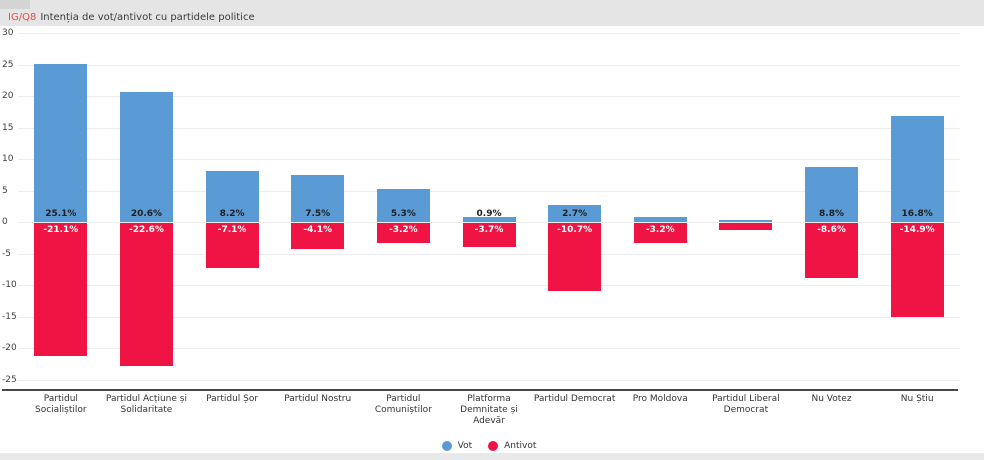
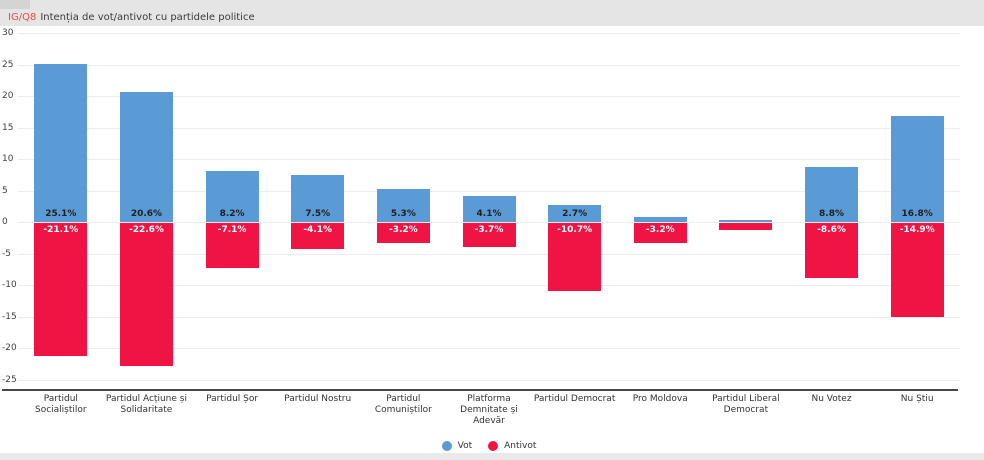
Vot/Platforma Demnitate și Adevăr: 0.9% -> 4.1%
